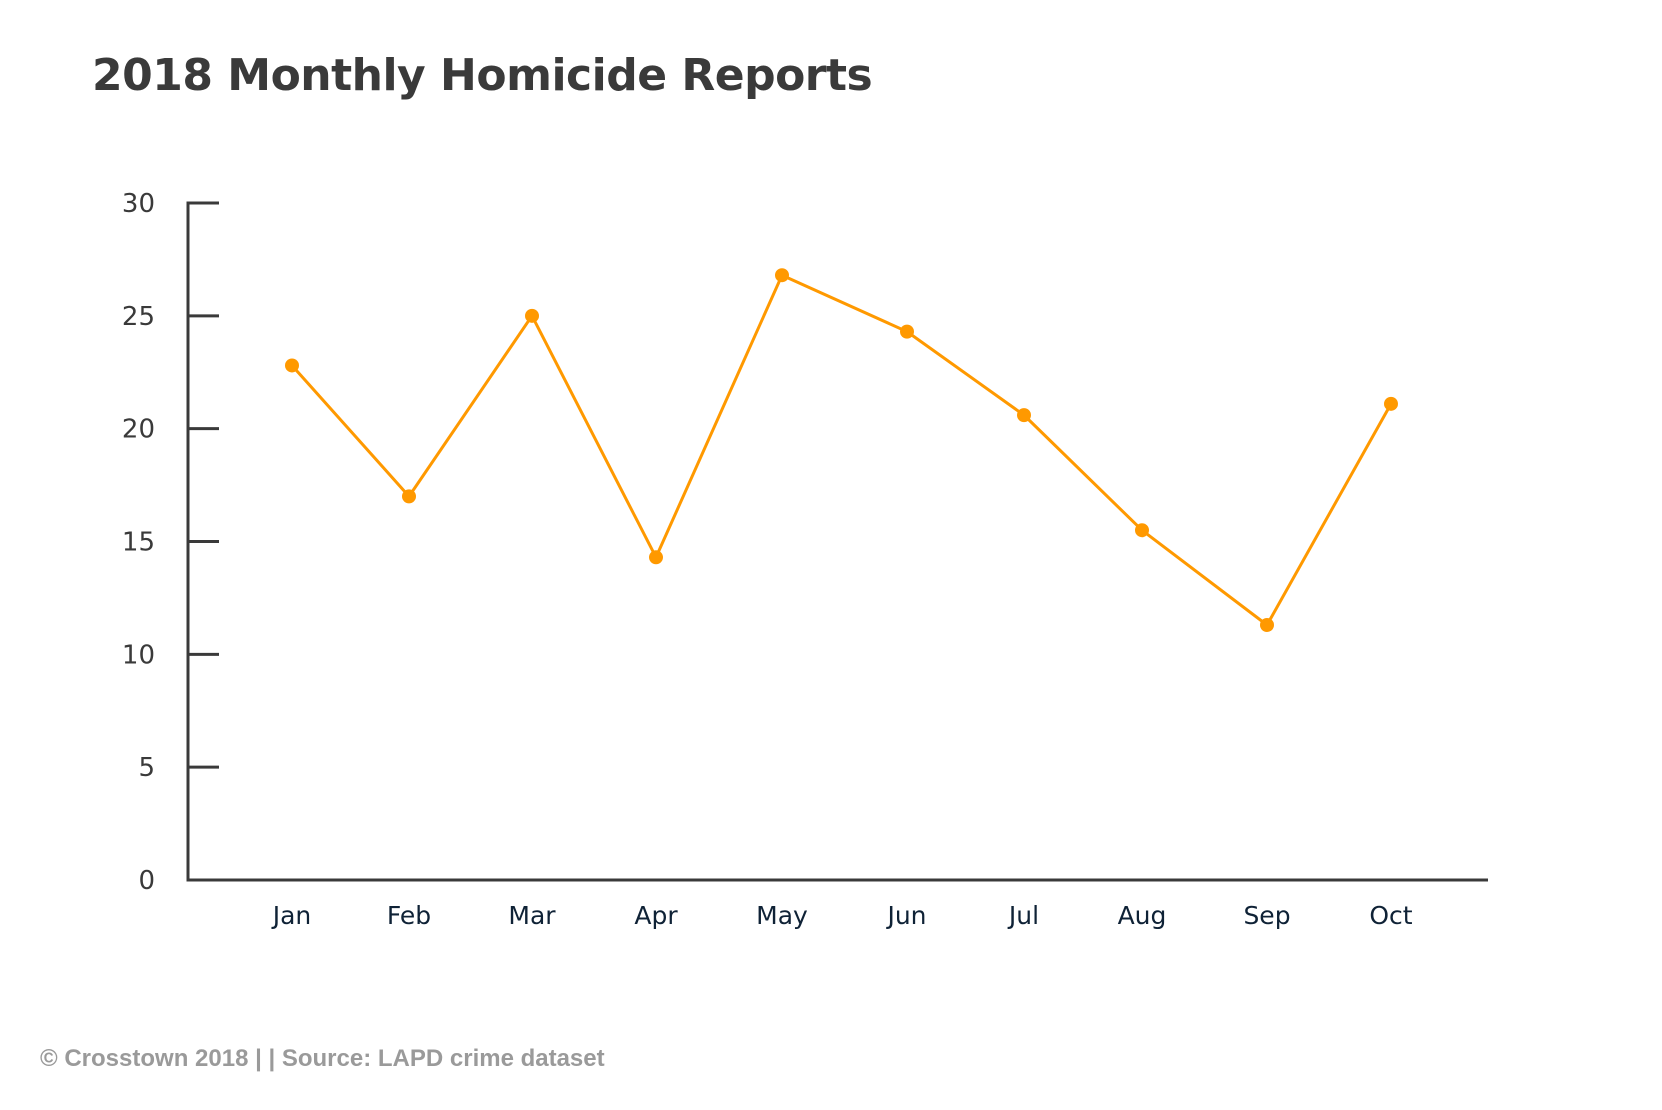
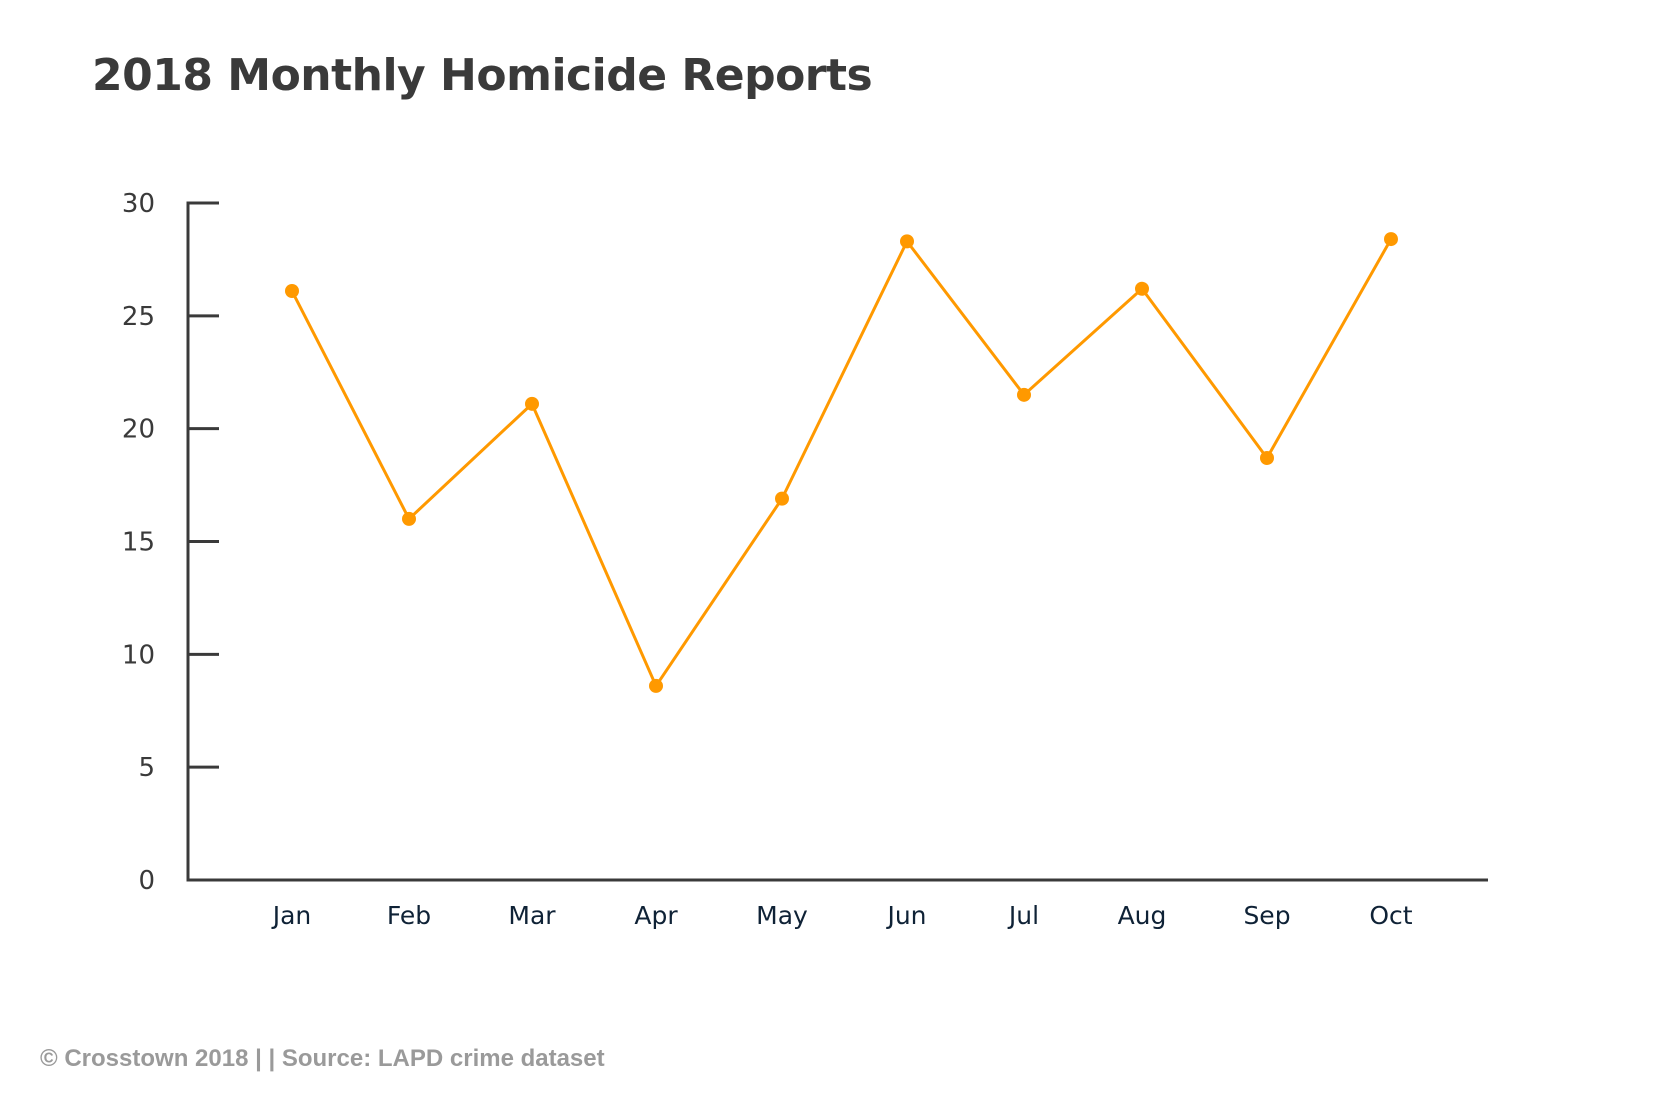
Jan: 22.8 -> 26.1
Feb: 17.0 -> 16.0
Mar: 25.0 -> 21.1
Apr: 14.3 -> 8.6
May: 26.8 -> 16.9
Jun: 24.3 -> 28.3
Jul: 20.6 -> 21.5
Aug: 15.5 -> 26.2
Sep: 11.3 -> 18.7
Oct: 21.1 -> 28.4
